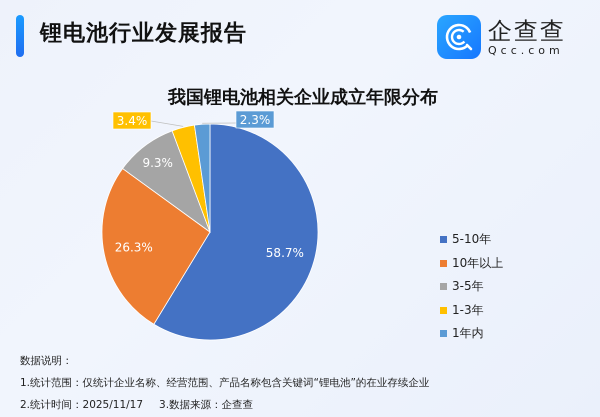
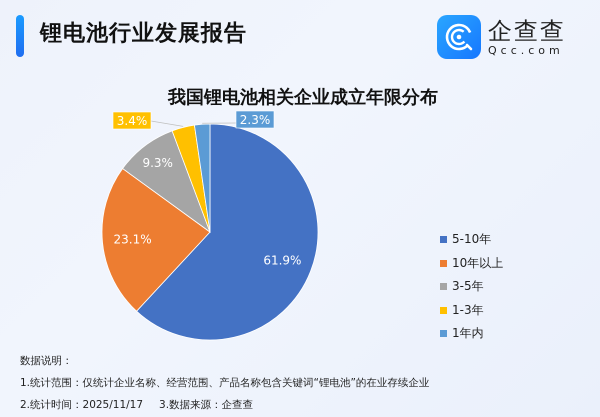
5-10年: 58.7% -> 61.9%
10年以上: 26.3% -> 23.1%
